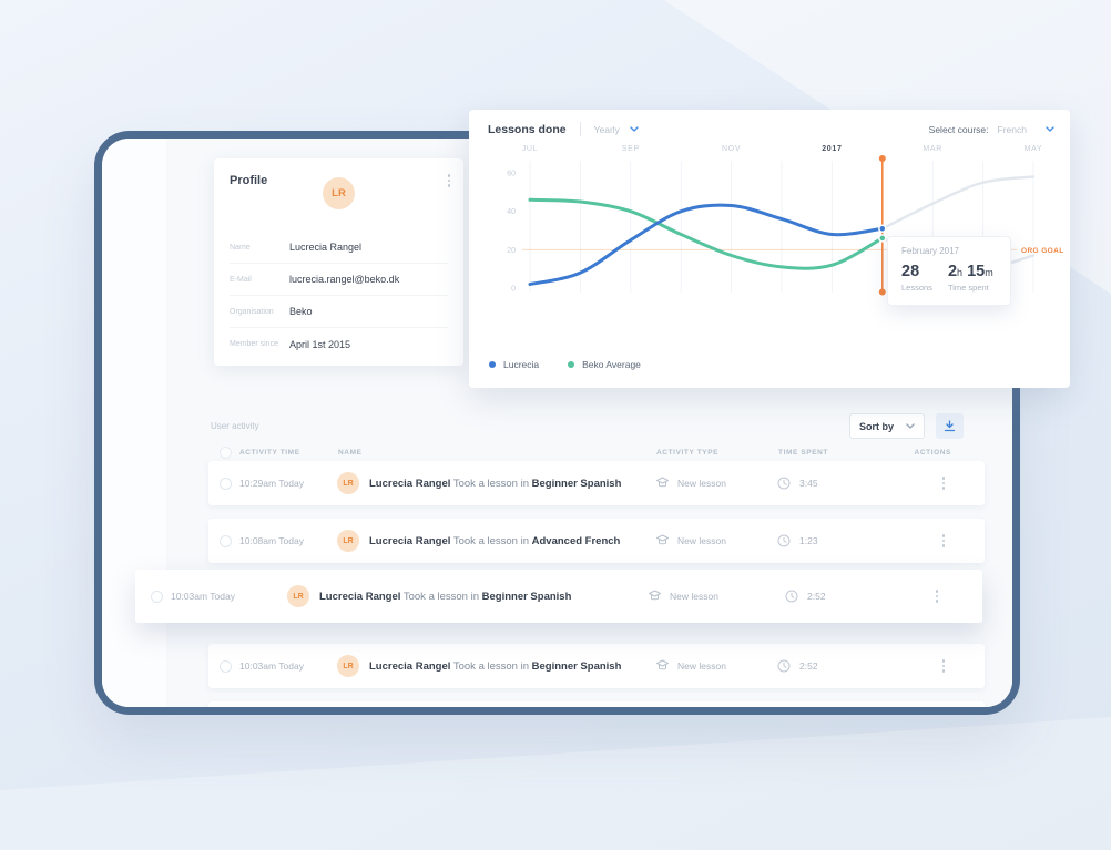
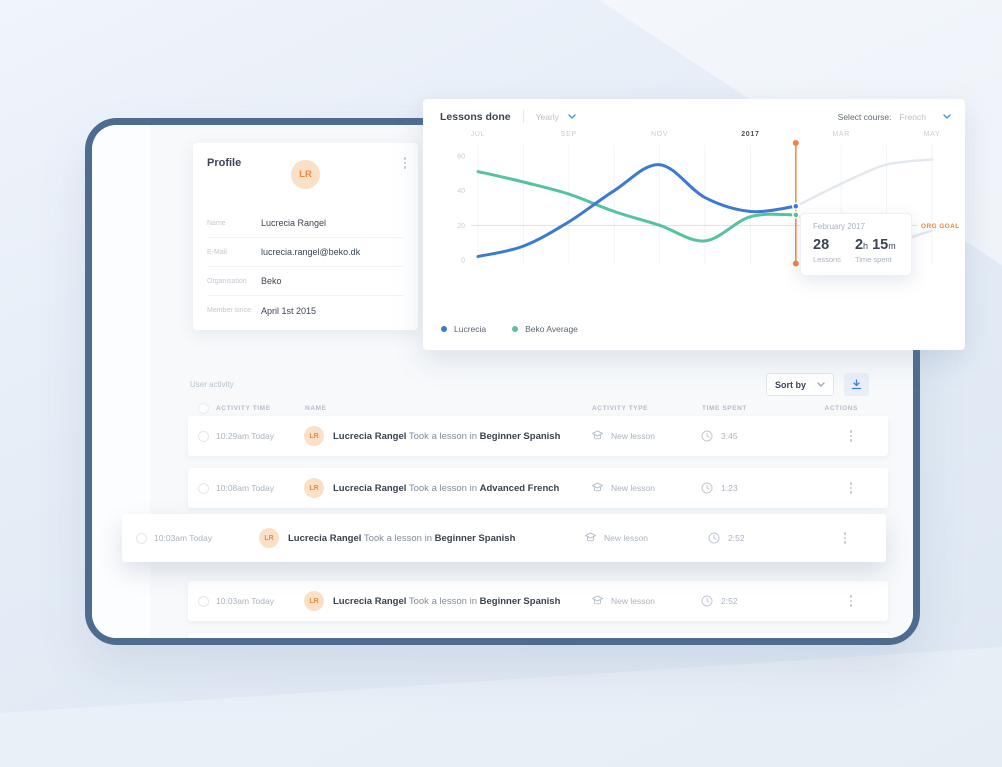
Beko Average/JUL: 46 -> 51
Lucrecia/SEP: 25 -> 22
Beko Average/SEP: 40 -> 38
Lucrecia/NOV: 43 -> 55
Beko Average/NOV: 17 -> 20
Beko Average/2017: 12 -> 25
